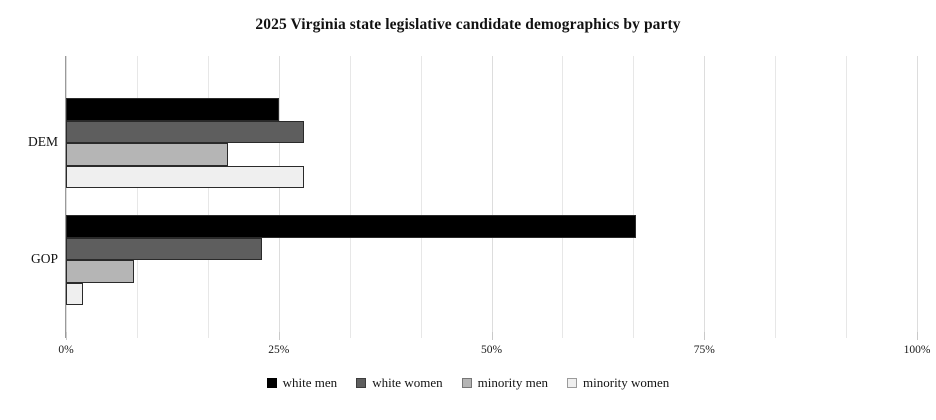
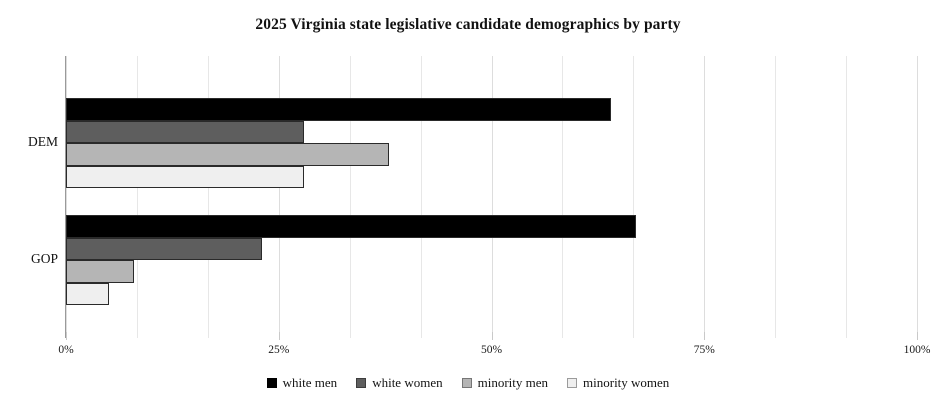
white men/DEM: 25% -> 64%
minority men/DEM: 19% -> 38%
minority women/GOP: 2% -> 5%
